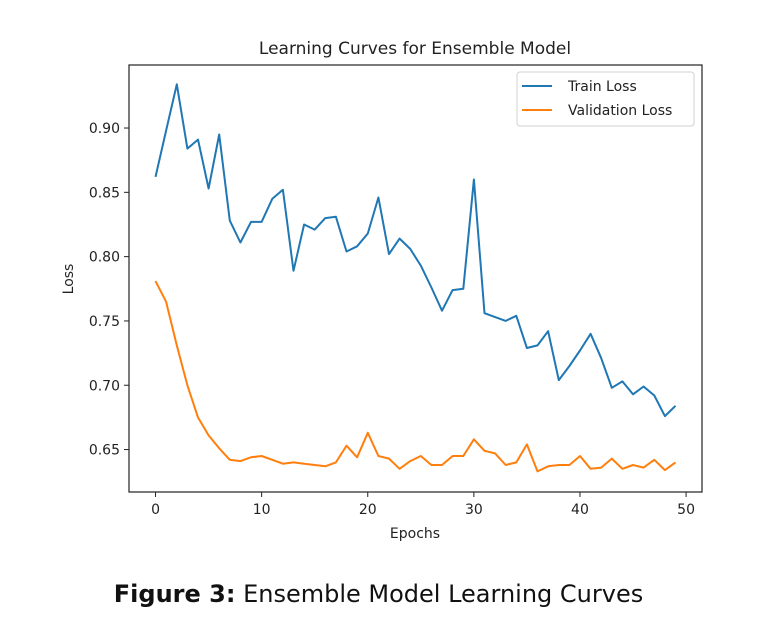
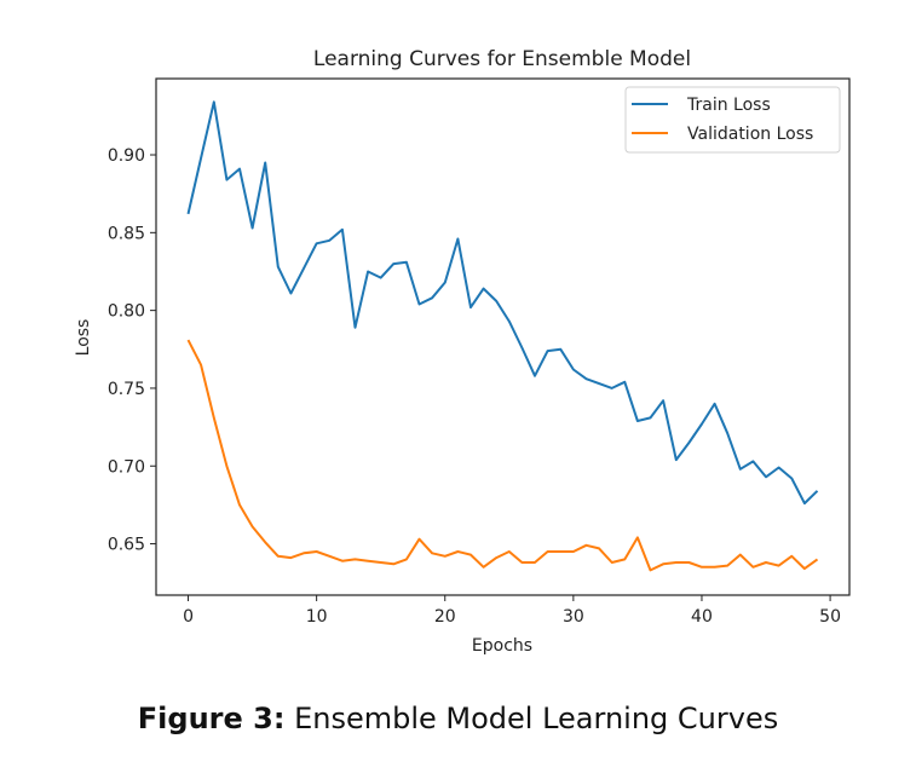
Train Loss/10: 0.827 -> 0.843
Validation Loss/20: 0.663 -> 0.642
Train Loss/30: 0.860 -> 0.762
Validation Loss/30: 0.658 -> 0.645
Validation Loss/40: 0.645 -> 0.635
